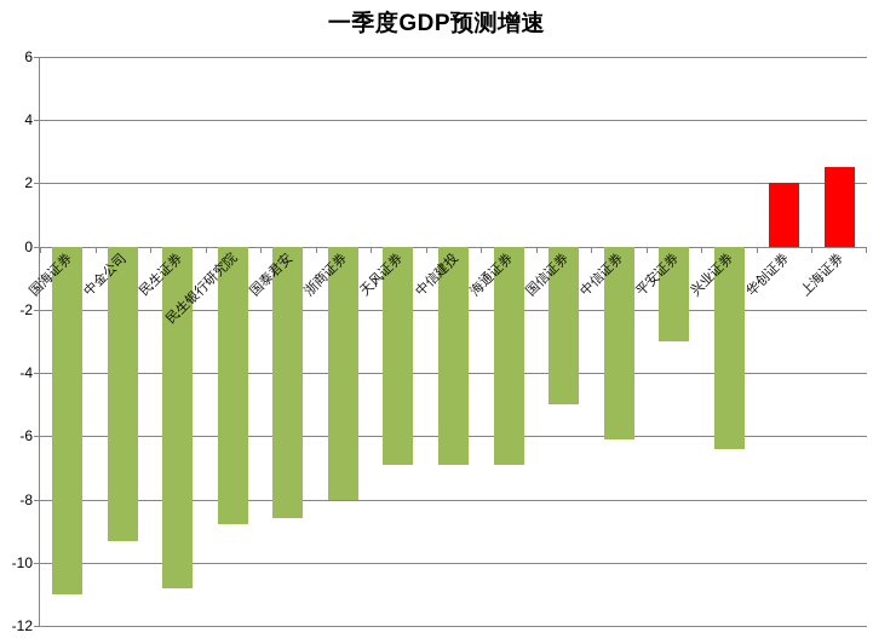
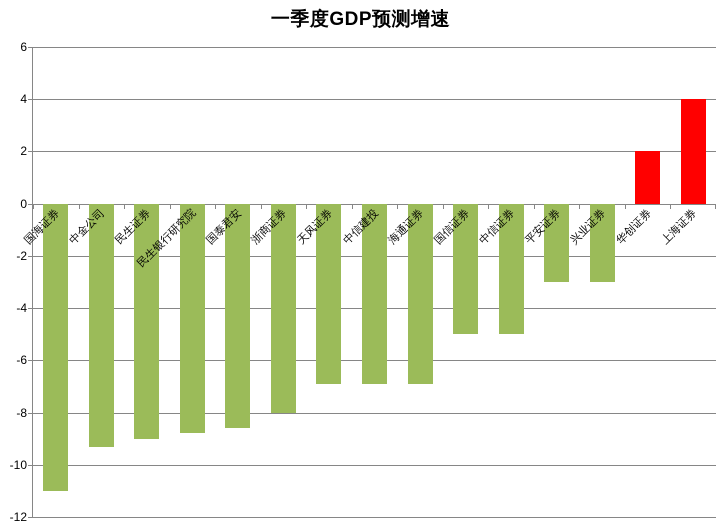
民生证券: -10.8 -> -9.0
中信证券: -6.1 -> -5.0
兴业证券: -6.4 -> -3.0
上海证券: 2.5 -> 4.0
